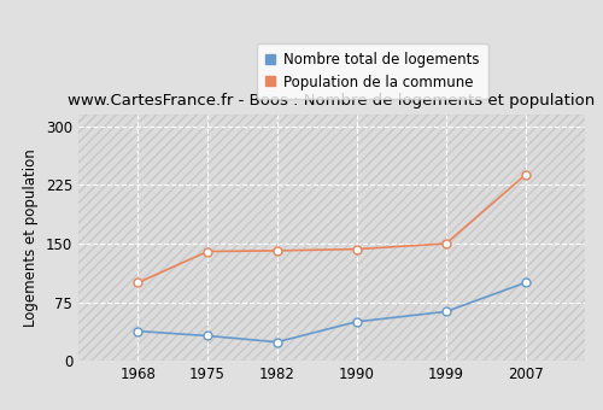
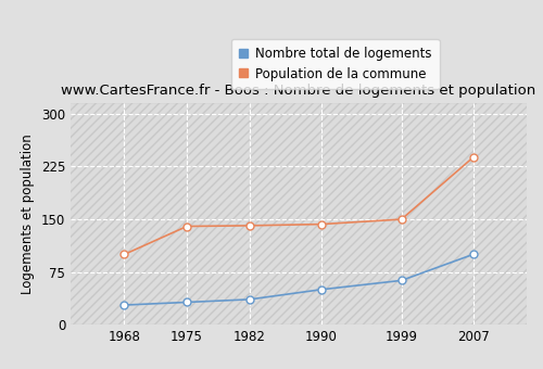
Nombre total de logements/1968: 38 -> 28
Nombre total de logements/1982: 24 -> 36
